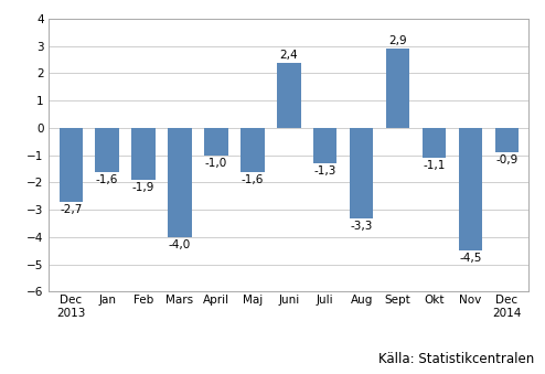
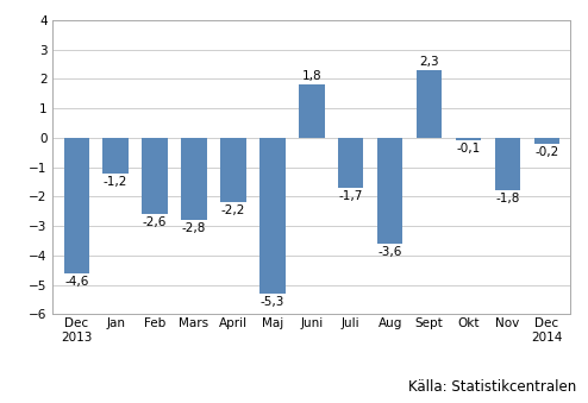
Dec 2013: -2,7 -> -4,6
Jan: -1,6 -> -1,2
Feb: -1,9 -> -2,6
Mars: -4,0 -> -2,8
April: -1,0 -> -2,2
Maj: -1,6 -> -5,3
Juni: 2,4 -> 1,8
Juli: -1,3 -> -1,7
Aug: -3,3 -> -3,6
Sept: 2,9 -> 2,3
Okt: -1,1 -> -0,1
Nov: -4,5 -> -1,8
Dec 2014: -0,9 -> -0,2
